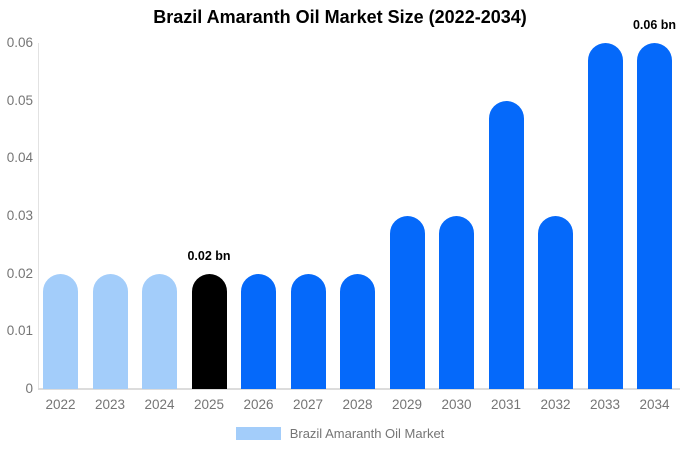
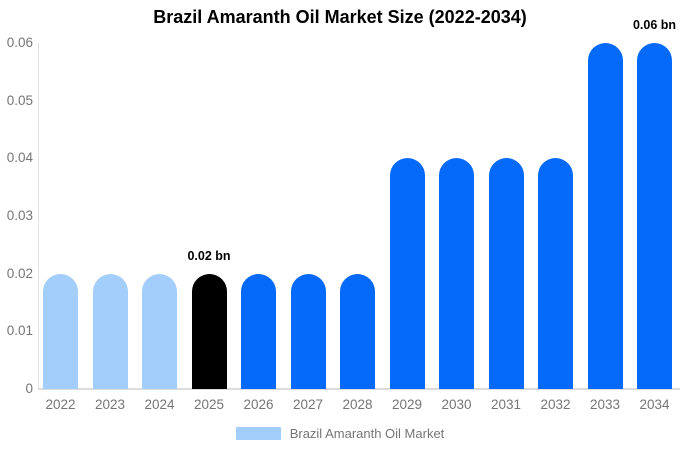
2029: 0.03 -> 0.04
2030: 0.03 -> 0.04
2031: 0.05 -> 0.04
2032: 0.03 -> 0.04
